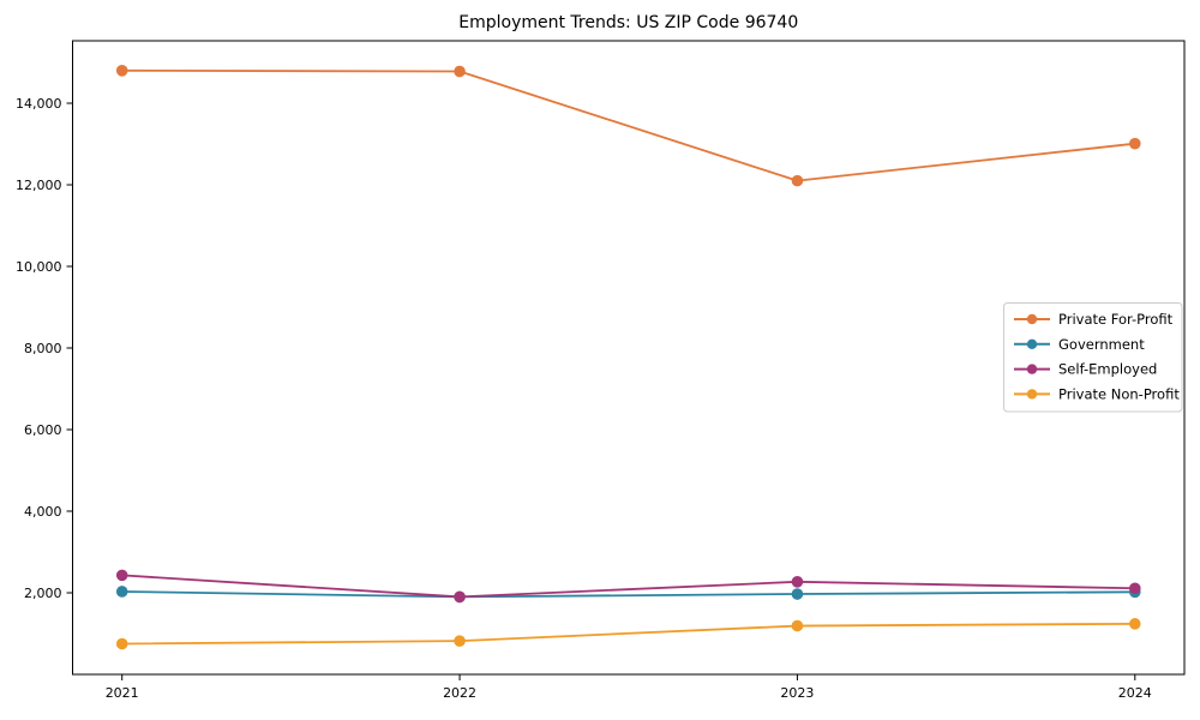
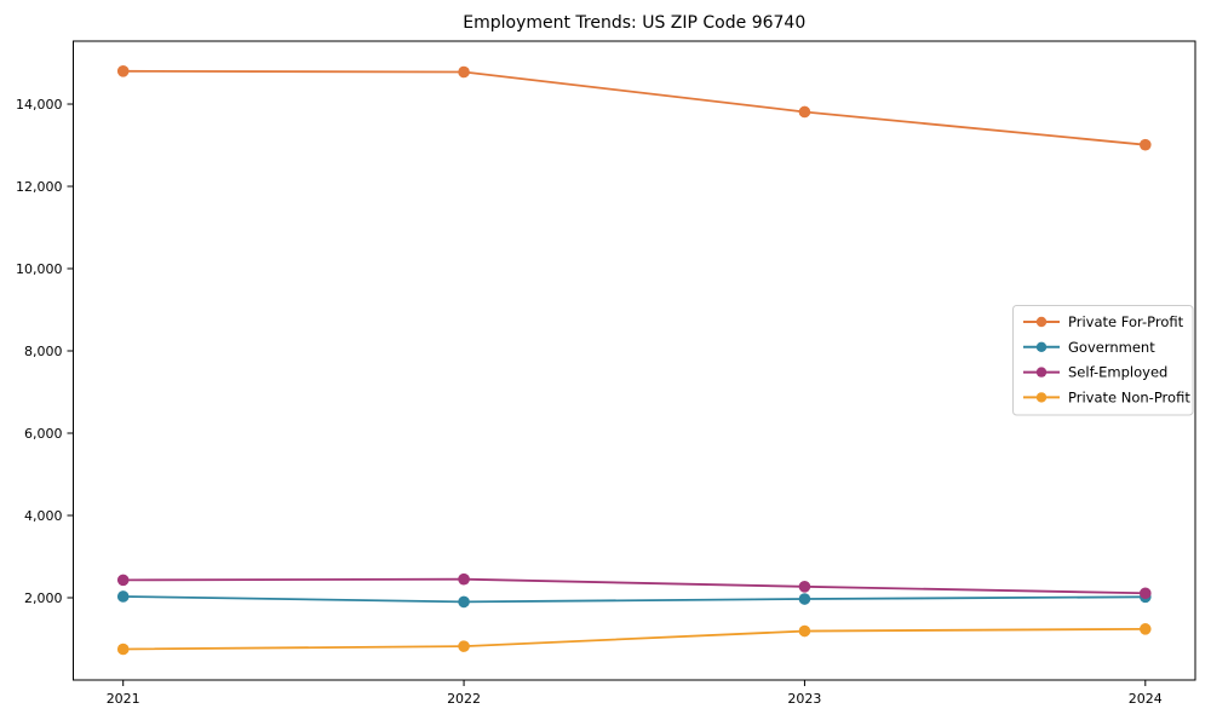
Self-Employed/2022: 1900 -> 2400
Private For-Profit/2023: 12100 -> 13800
